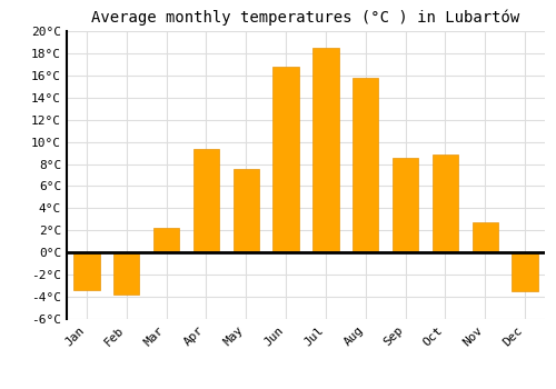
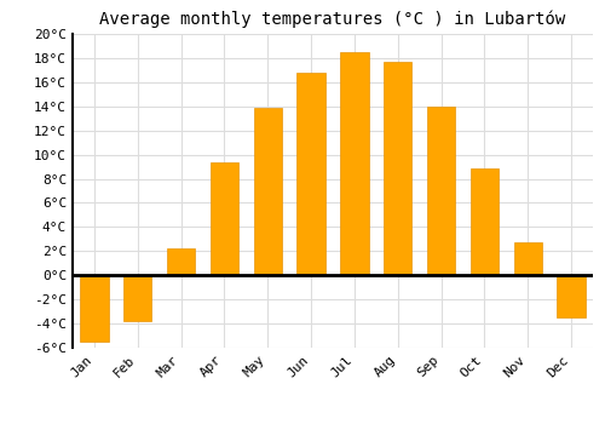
Jan: -3.4°C -> -5.5°C
May: 7.6°C -> 13.9°C
Aug: 15.8°C -> 17.7°C
Sep: 8.6°C -> 14.0°C
